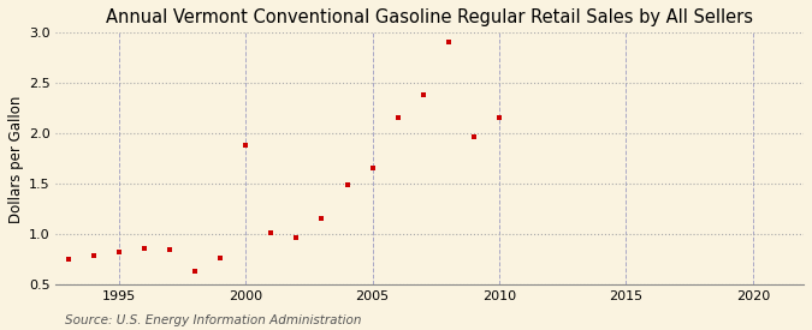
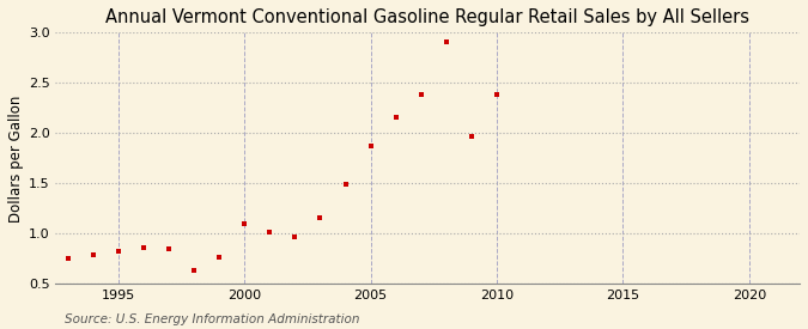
2000: 1.88 -> 1.10
2005: 1.66 -> 1.88
2010: 2.16 -> 2.38
